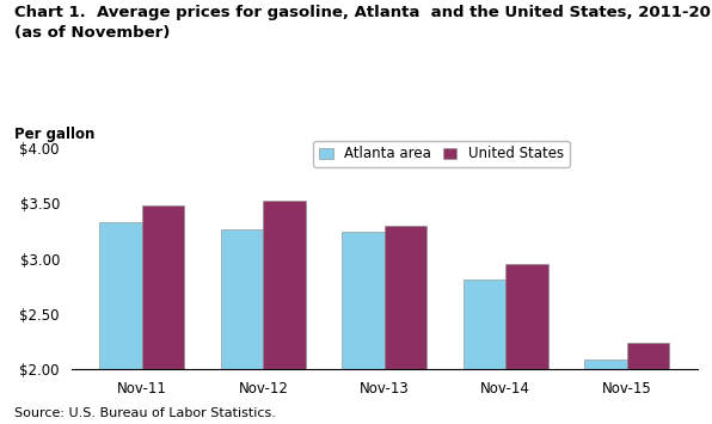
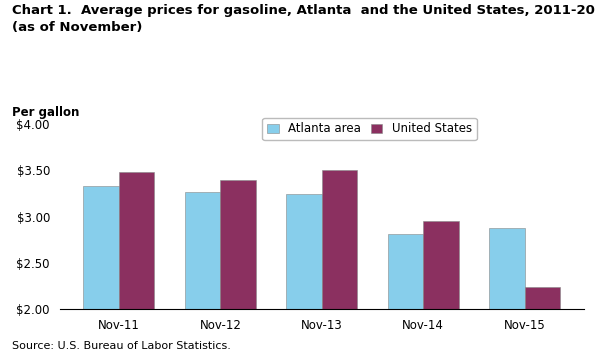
United States/Nov-12: $3.53 -> $3.40
United States/Nov-13: $3.30 -> $3.50
Atlanta area/Nov-15: $2.09 -> $2.88
